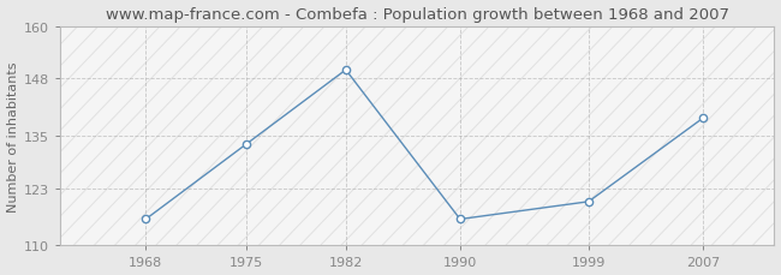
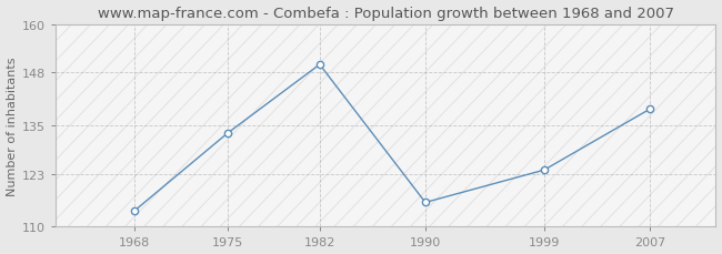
1968: 116 -> 114
1999: 120 -> 124
